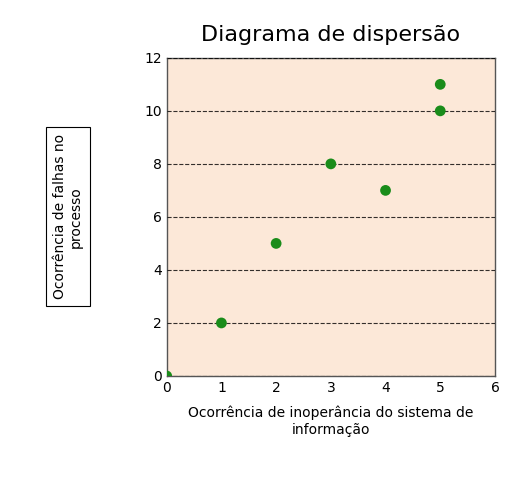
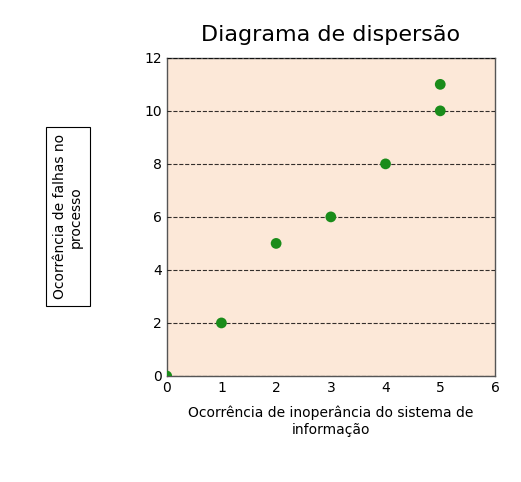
3: 8 -> 6
4: 7 -> 8
